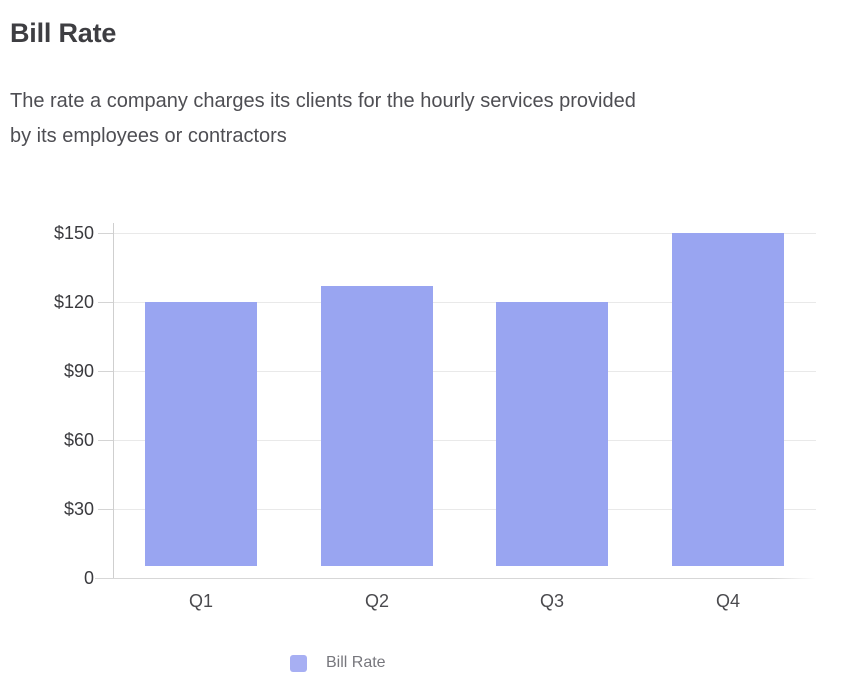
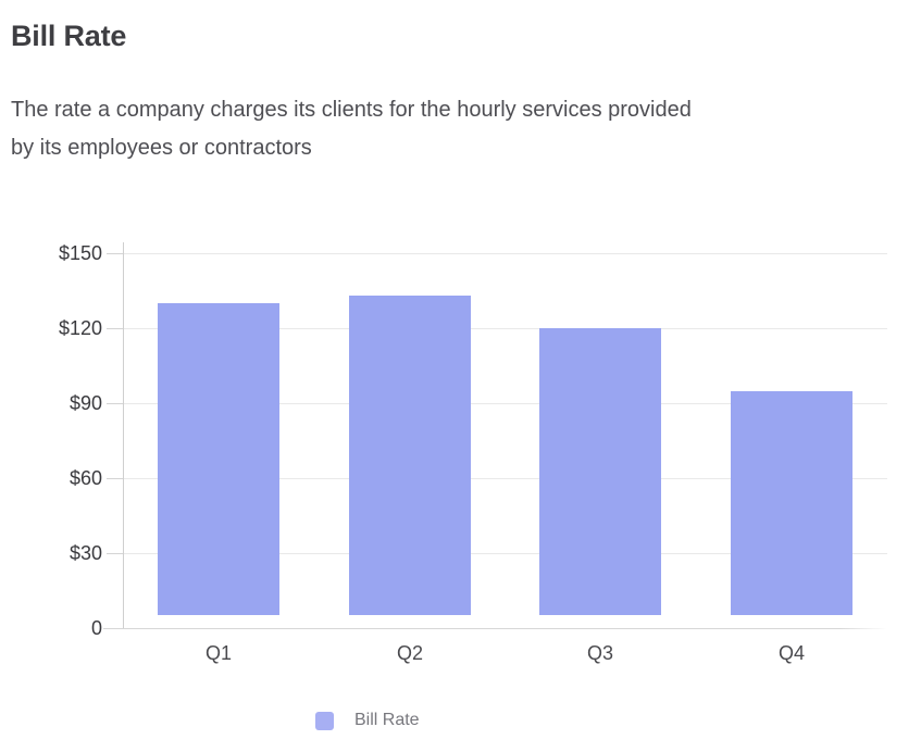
Q1: $120 -> $130
Q2: $127 -> $133
Q4: $150 -> $95
